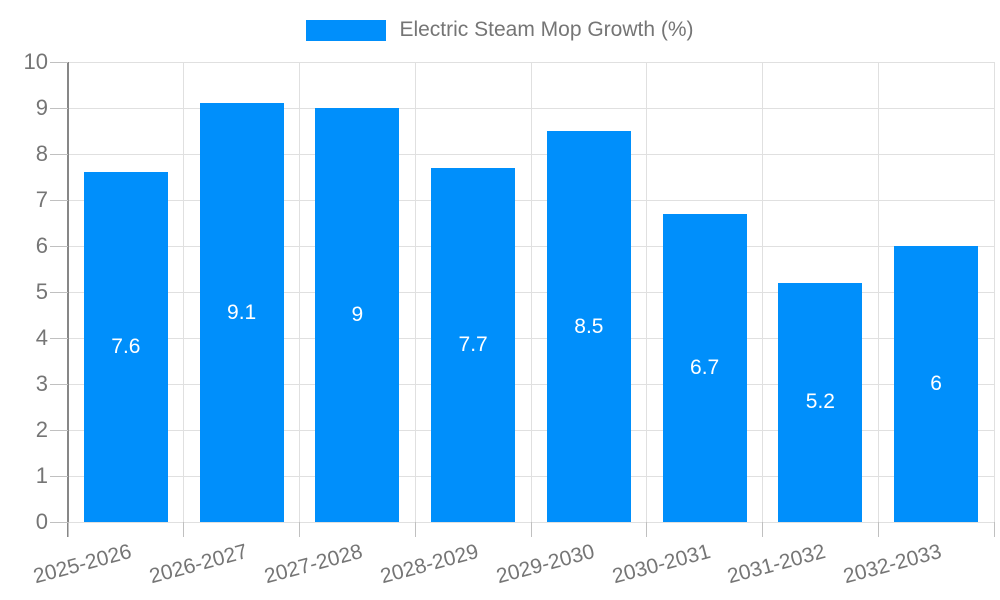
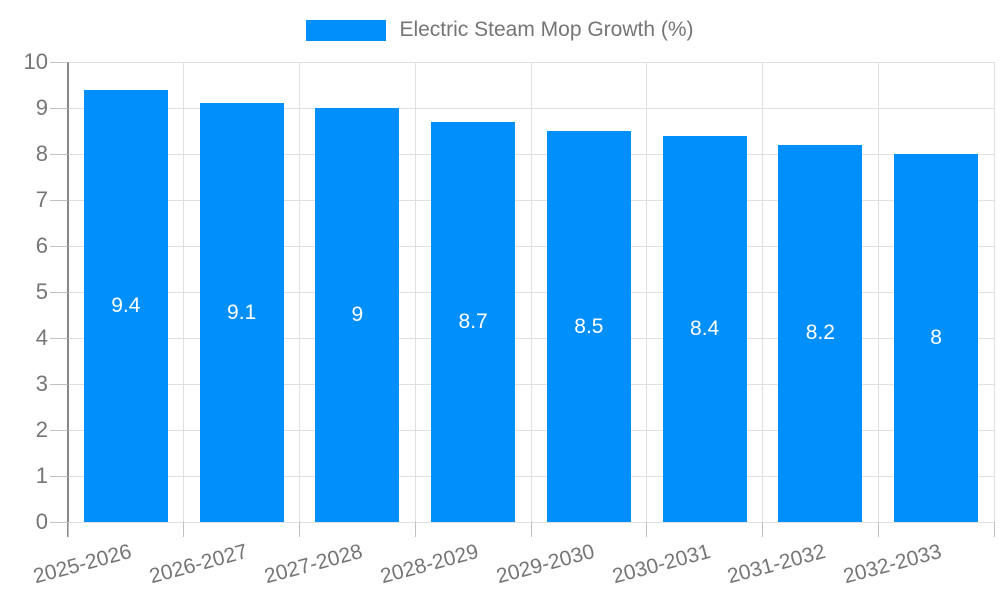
2025-2026: 7.6 -> 9.4
2028-2029: 7.7 -> 8.7
2030-2031: 6.7 -> 8.4
2031-2032: 5.2 -> 8.2
2032-2033: 6 -> 8
